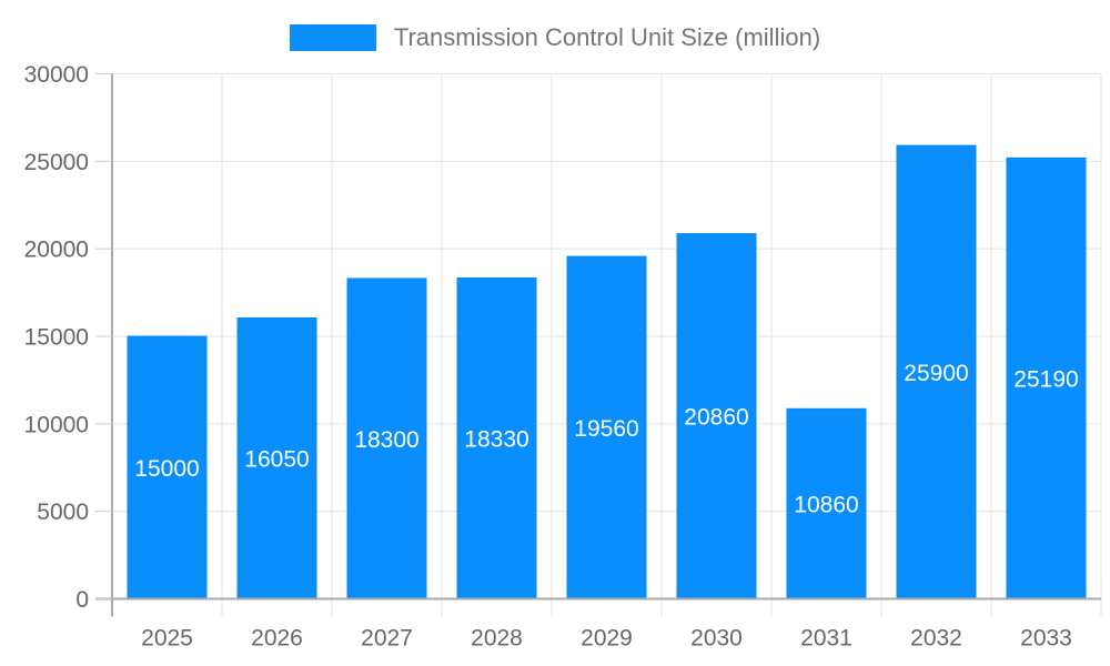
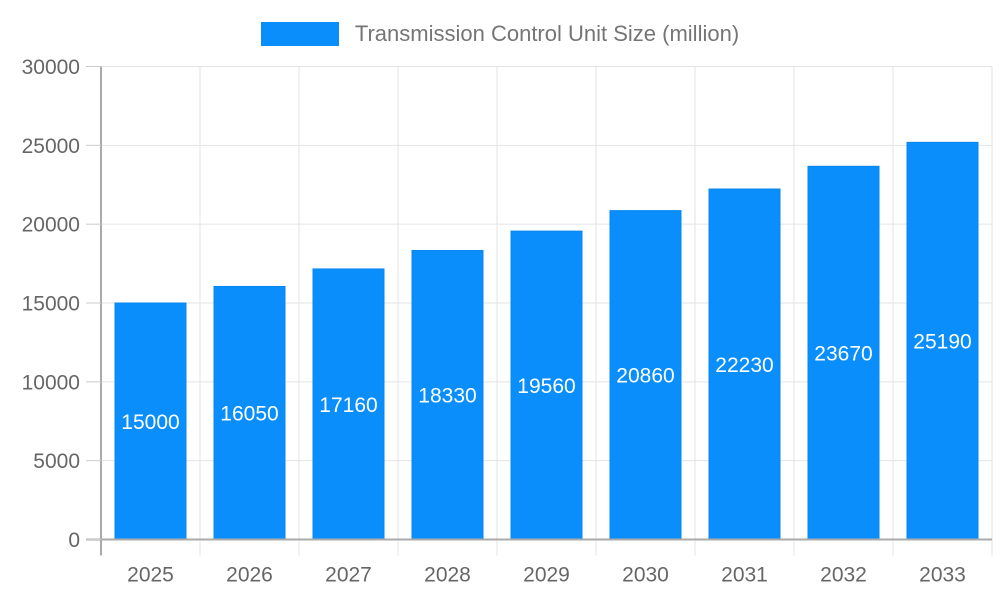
2027: 18300 -> 17160
2031: 10860 -> 22230
2032: 25900 -> 23670
